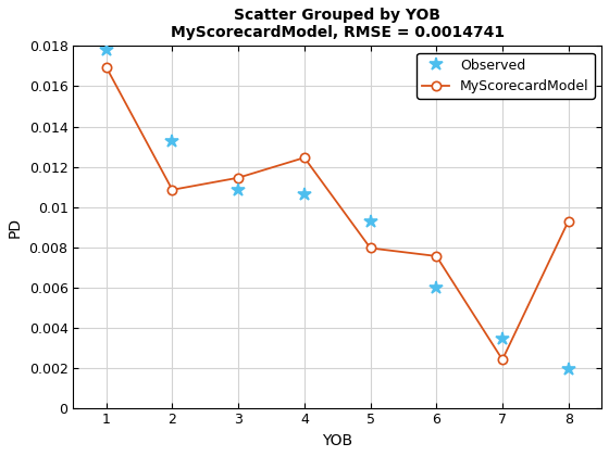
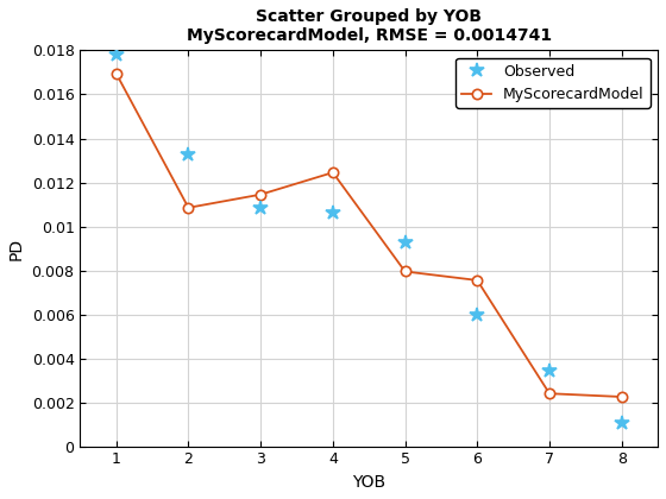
Observed/8: 0.0019 -> 0.0010
MyScorecardModel/8: 0.0093 -> 0.0022
